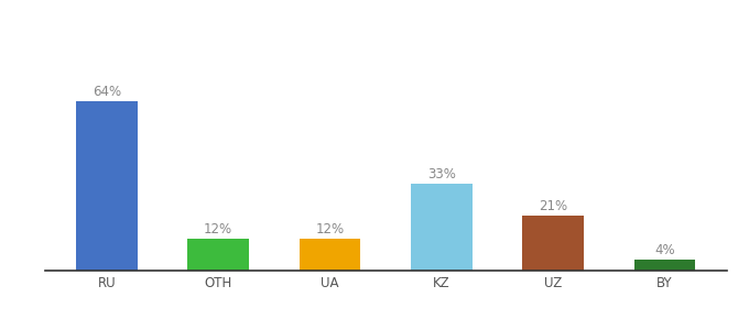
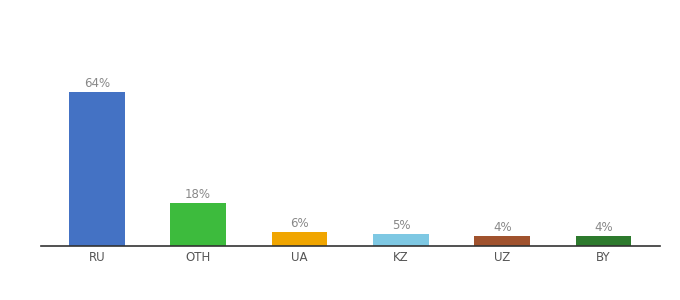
OTH: 12% -> 18%
UA: 12% -> 6%
KZ: 33% -> 5%
UZ: 21% -> 4%
